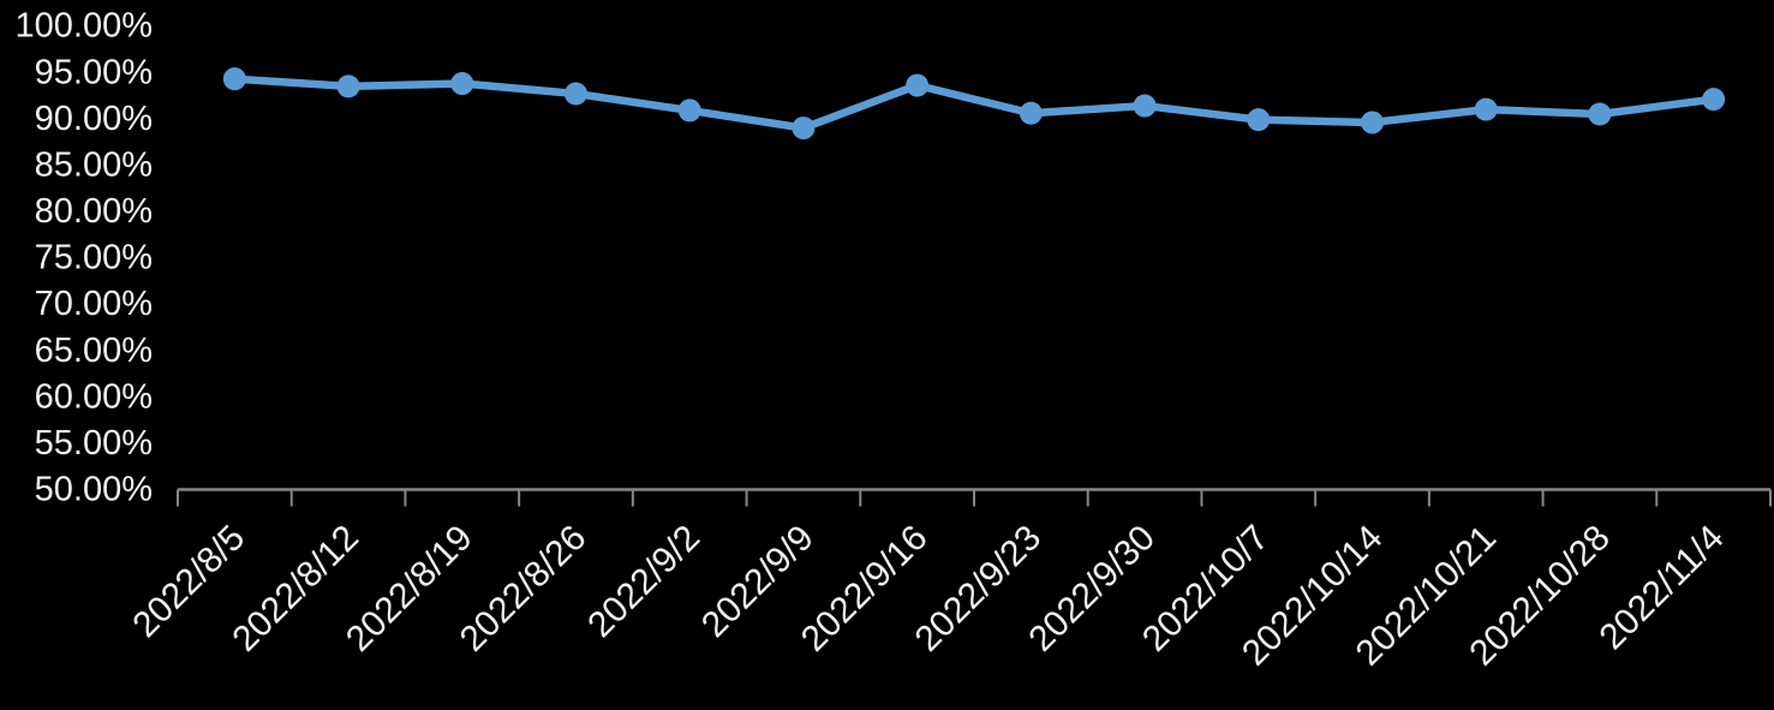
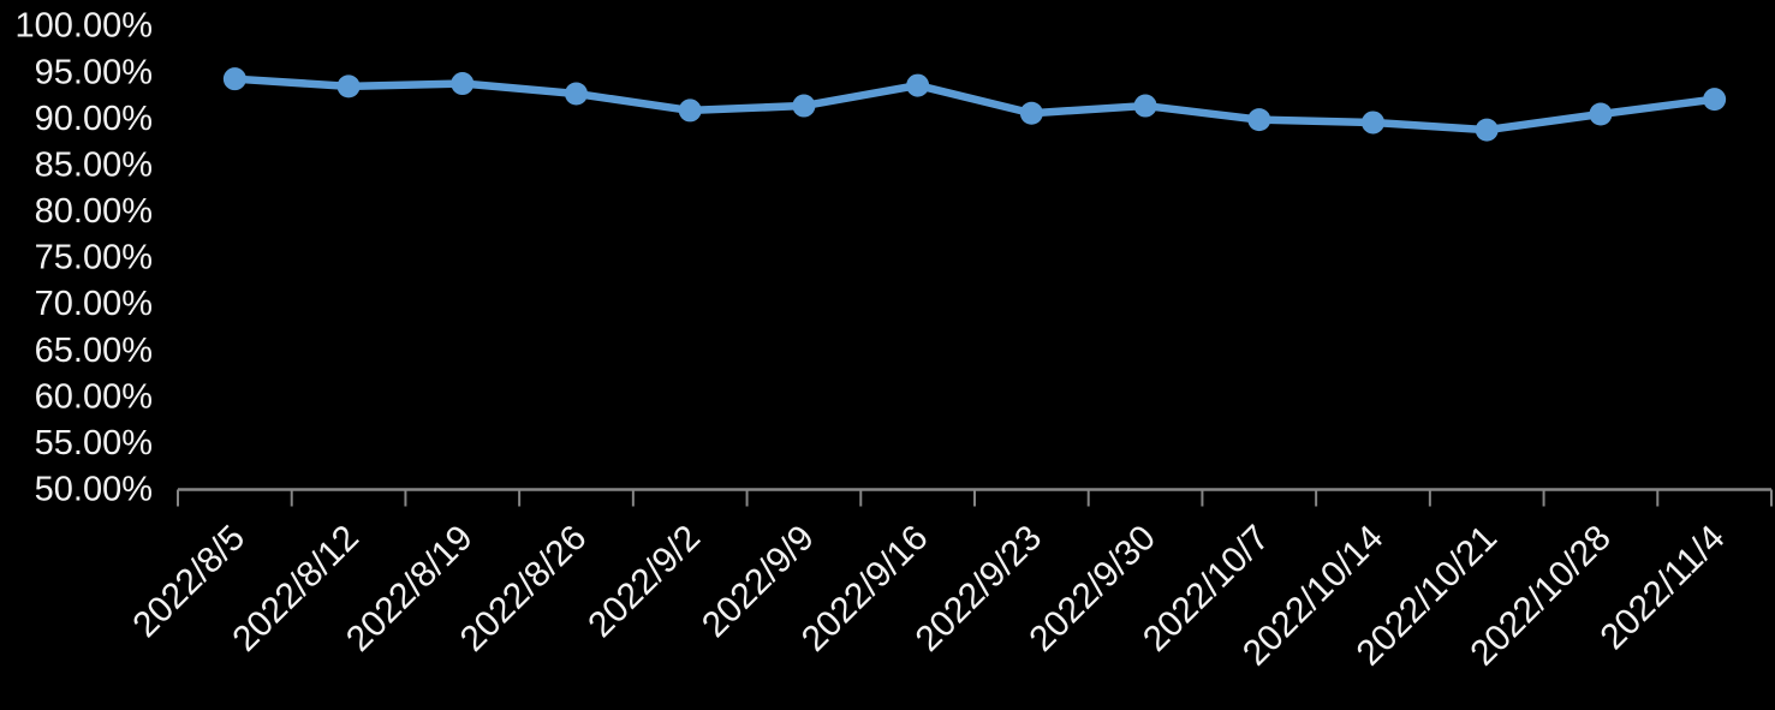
2022/9/9: 89% -> 91%
2022/10/21: 91% -> 89%
